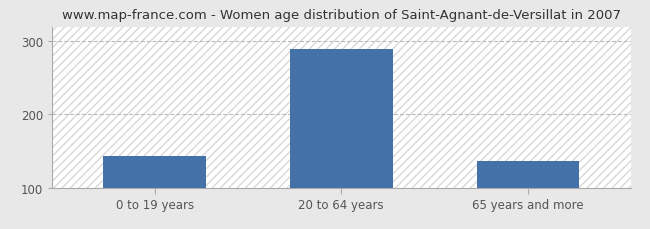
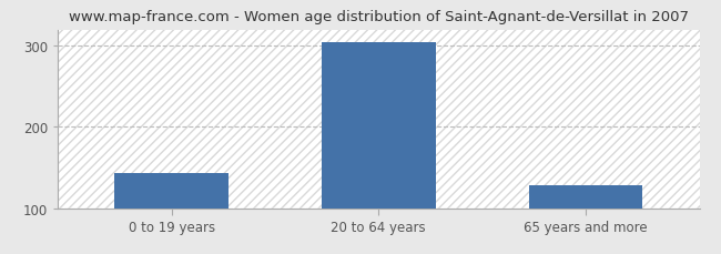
20 to 64 years: 290 -> 304
65 years and more: 136 -> 128
